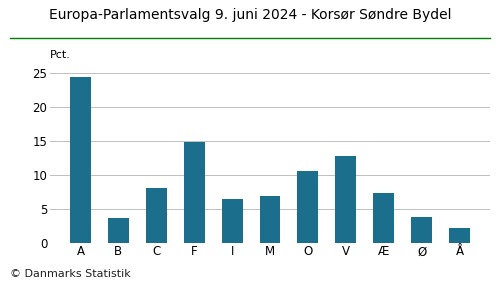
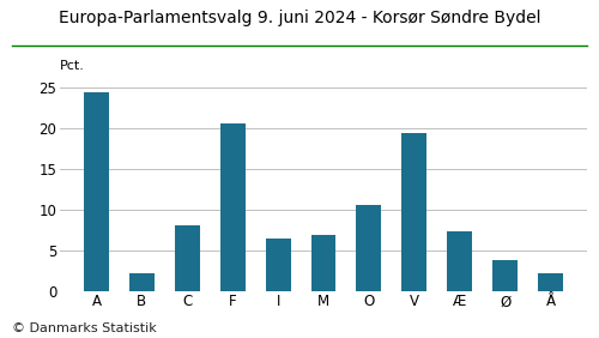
B: 3.6 -> 2.2
F: 14.8 -> 20.6
V: 12.8 -> 19.4
